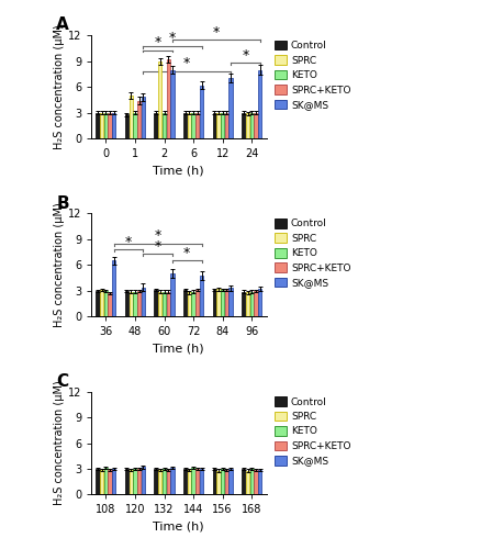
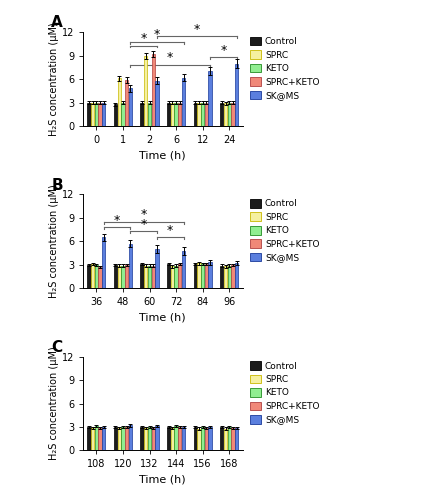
SPRC/1: 5.0 -> 6.1
SPRC+KETO/1: 4.4 -> 5.9
SK@MS/2: 8.0 -> 5.8
SK@MS/48: 3.4 -> 5.7
